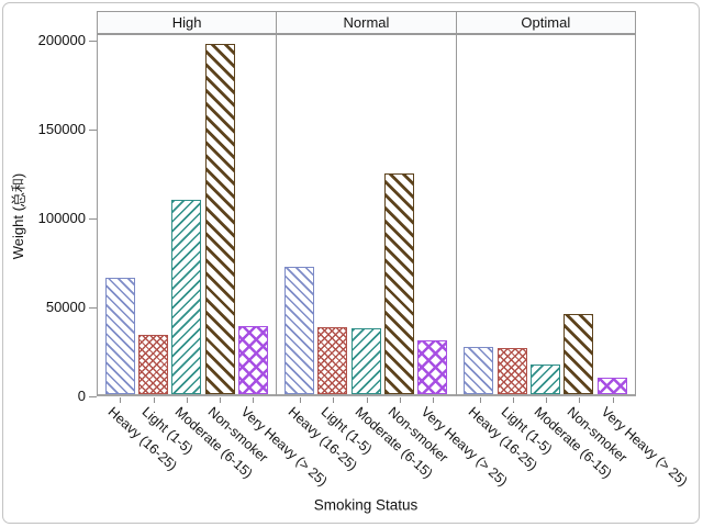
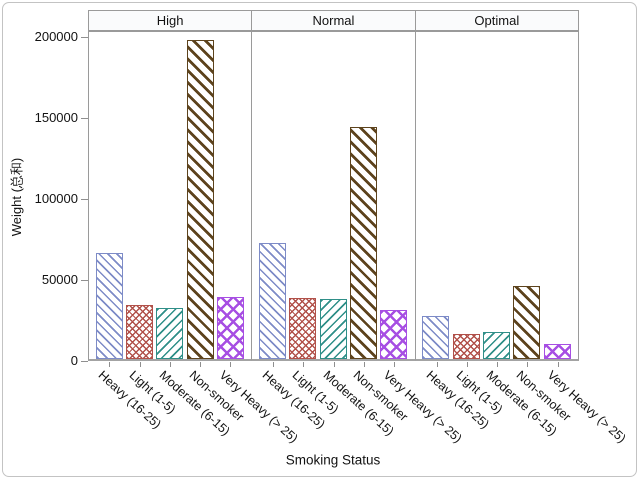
Optimal/Light (1-5): 26000 -> 16000
High/Moderate (6-15): 109000 -> 32000
Normal/Non-smoker: 124000 -> 143000
